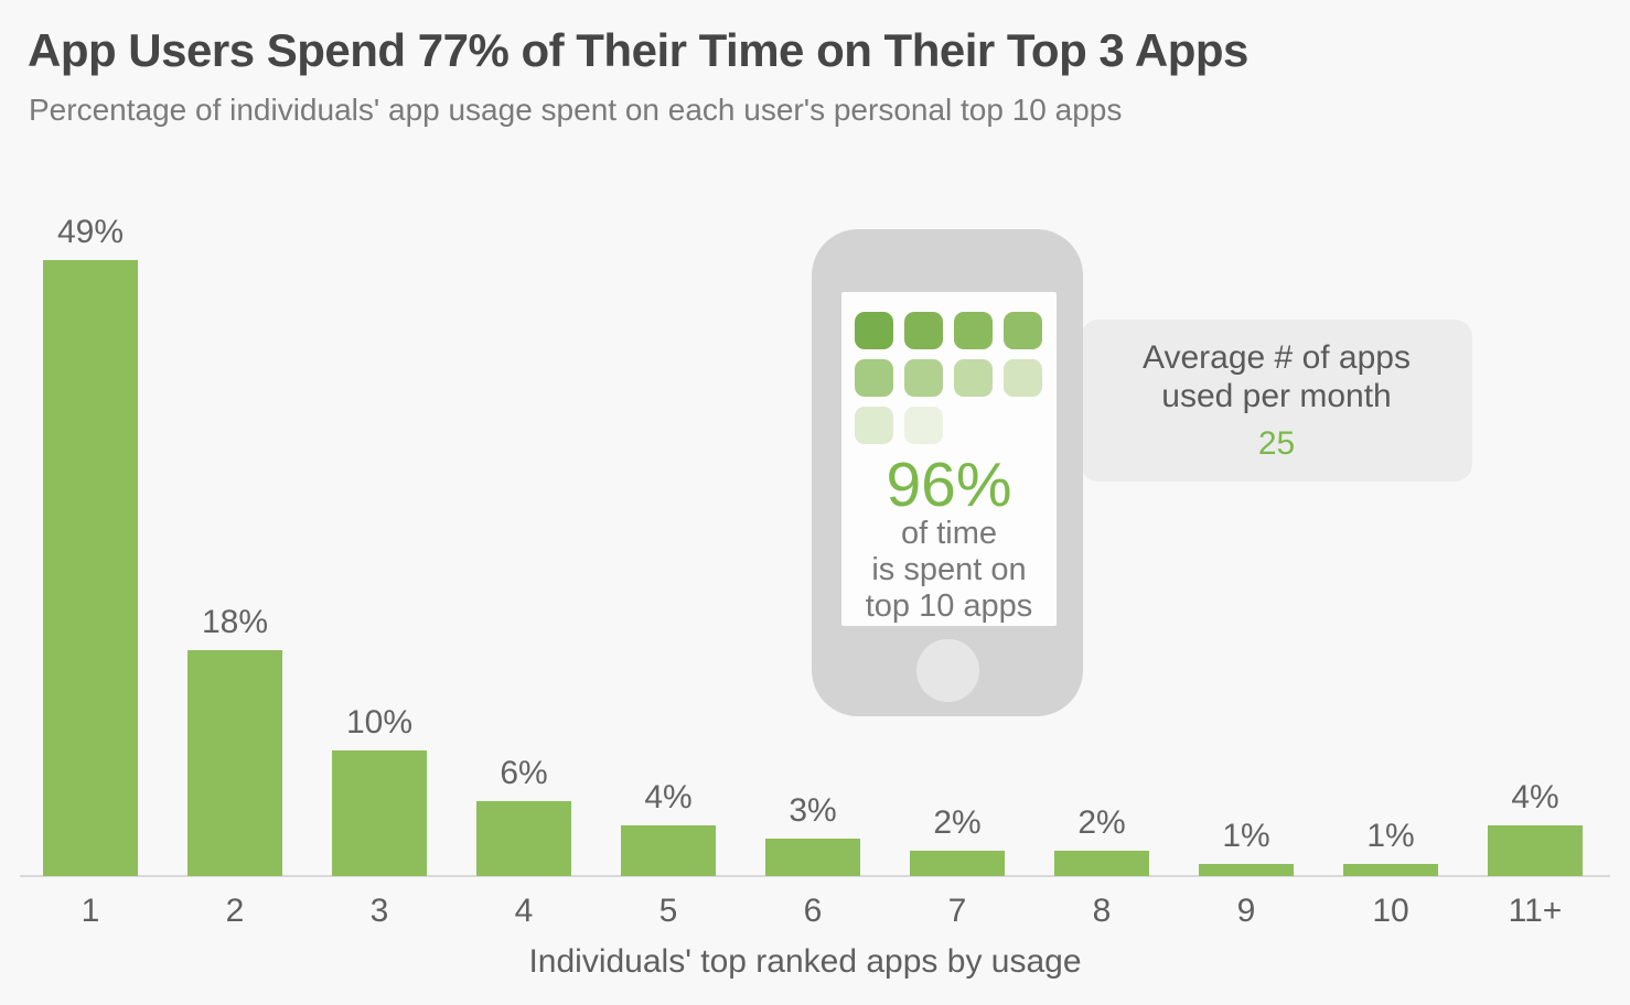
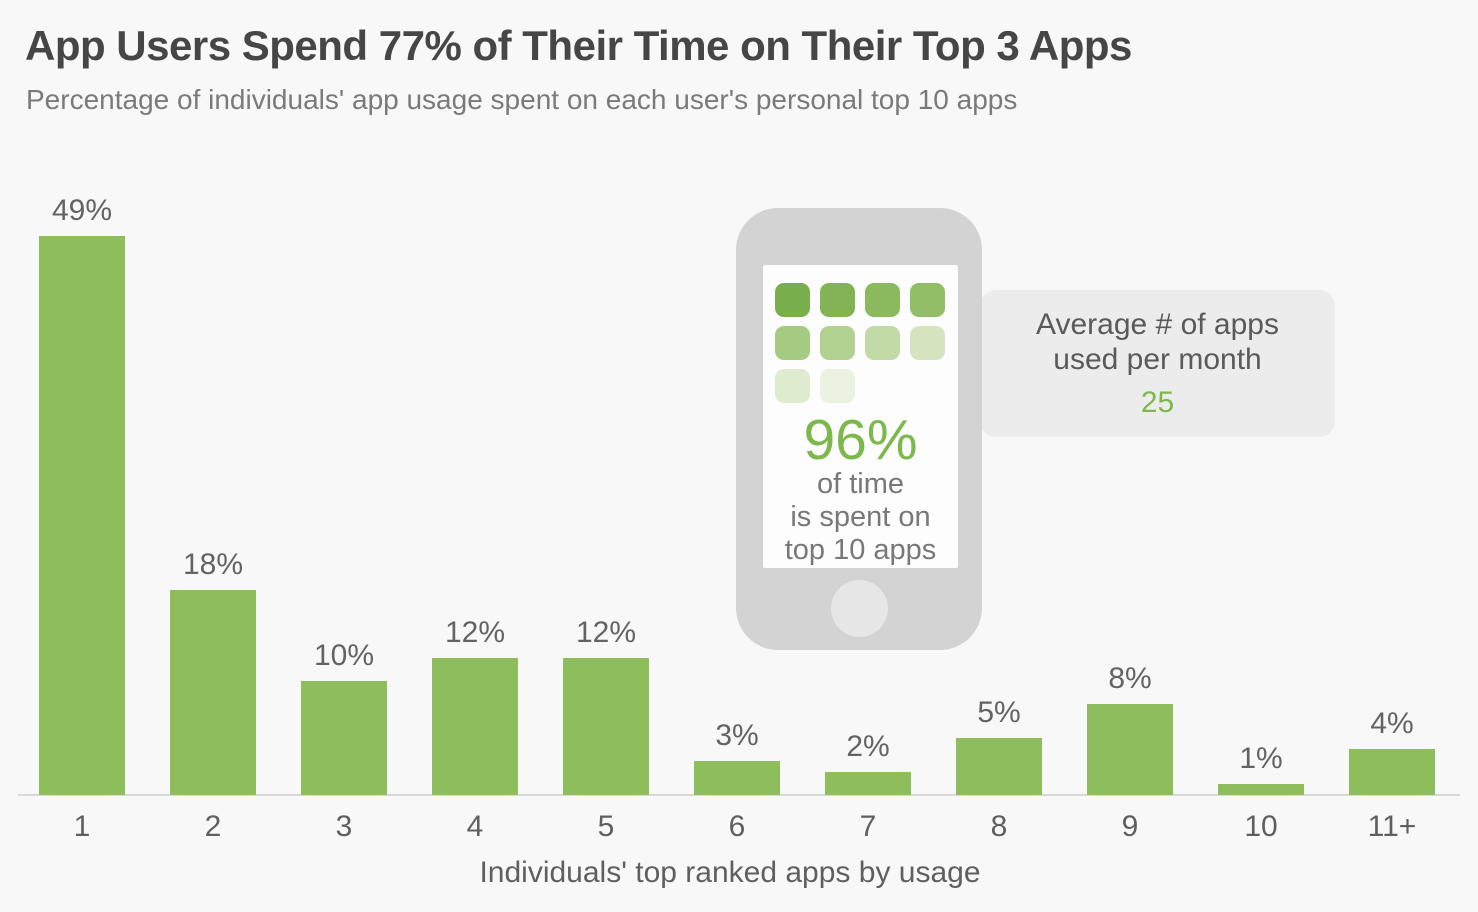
4: 6% -> 12%
5: 4% -> 12%
8: 2% -> 5%
9: 1% -> 8%
